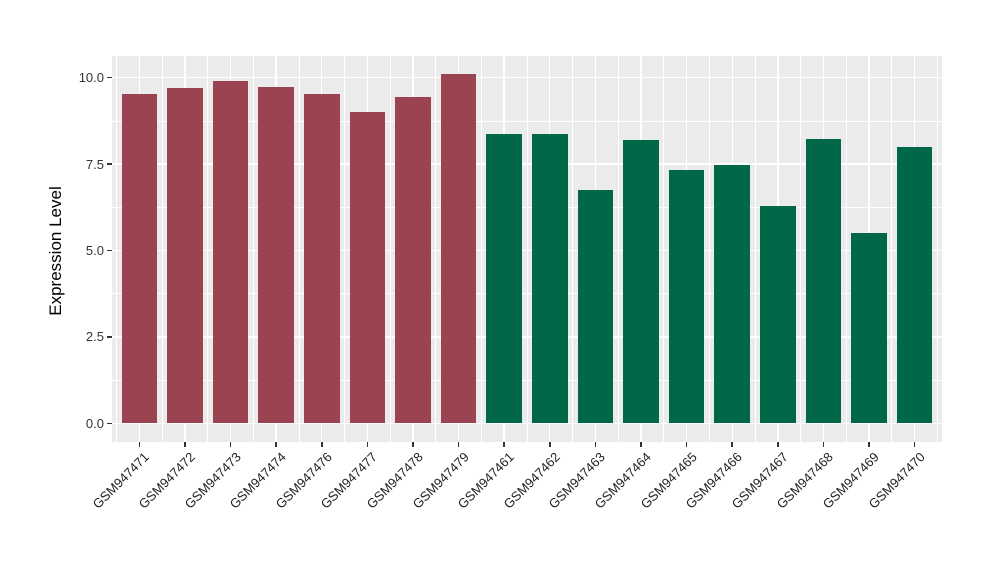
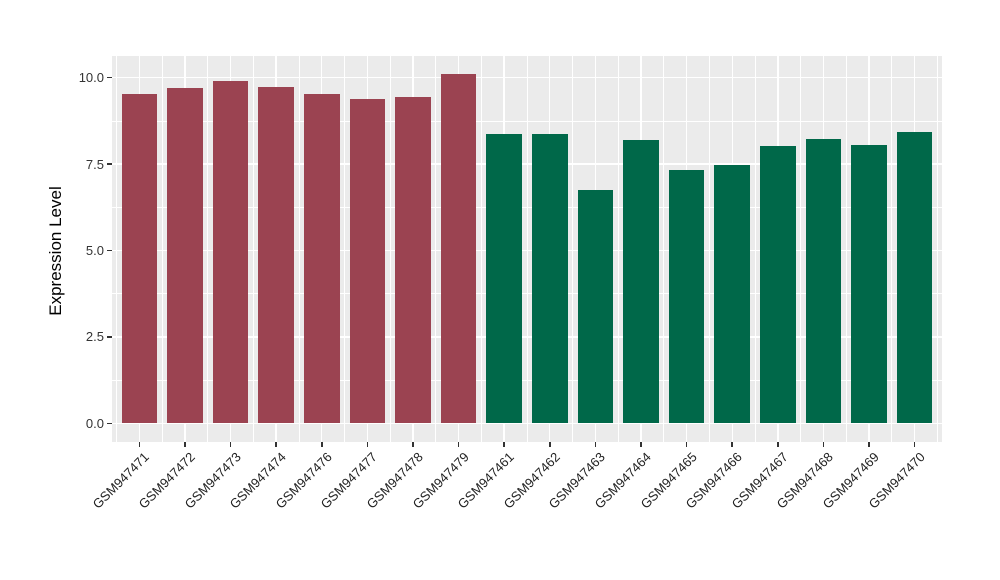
GSM947477: 9.0 -> 9.4
GSM947467: 6.3 -> 8.0
GSM947469: 5.5 -> 8.1
GSM947470: 8.0 -> 8.4
